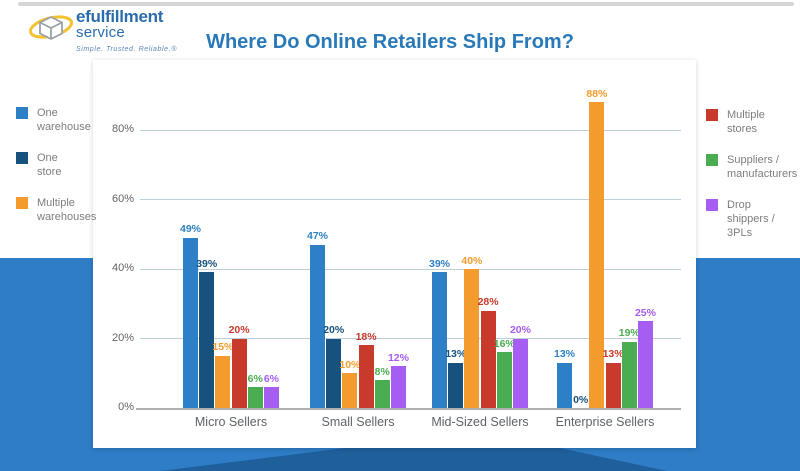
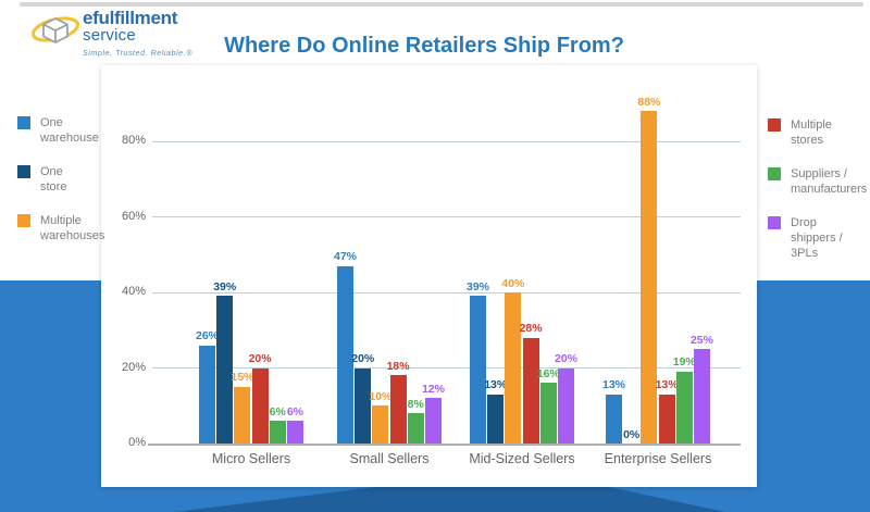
One warehouse/Micro Sellers: 49% -> 26%
